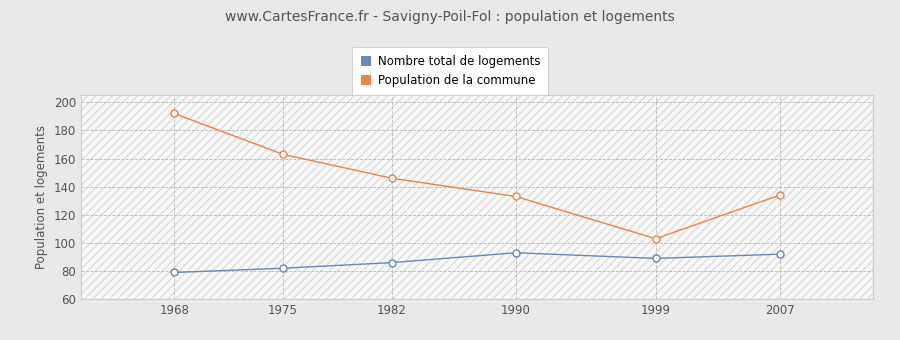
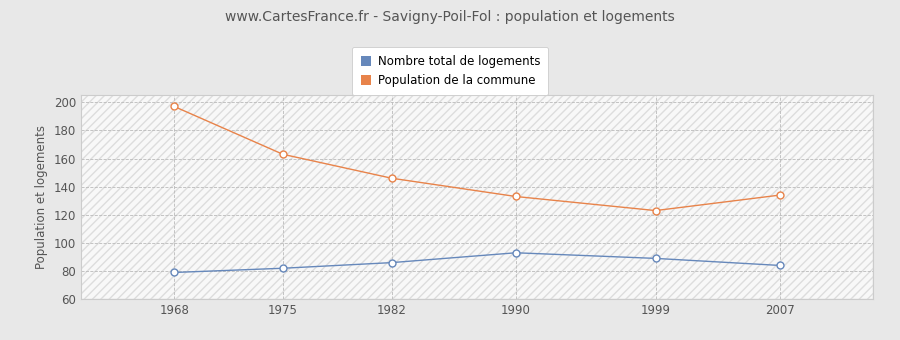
Population de la commune/1968: 192 -> 197
Population de la commune/1999: 103 -> 123
Nombre total de logements/2007: 92 -> 84
